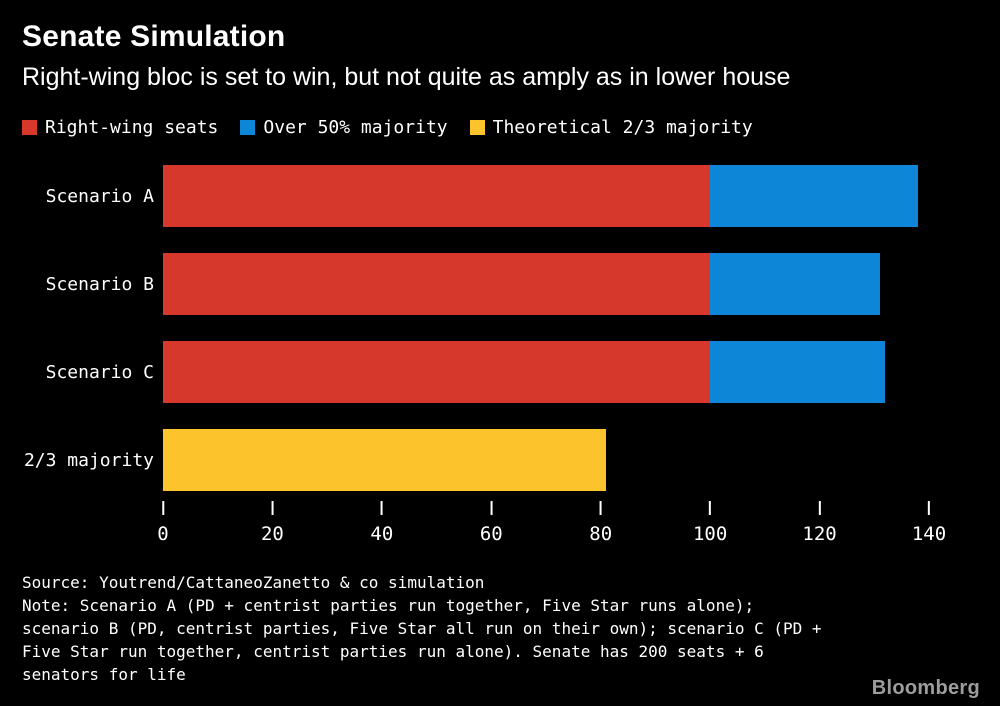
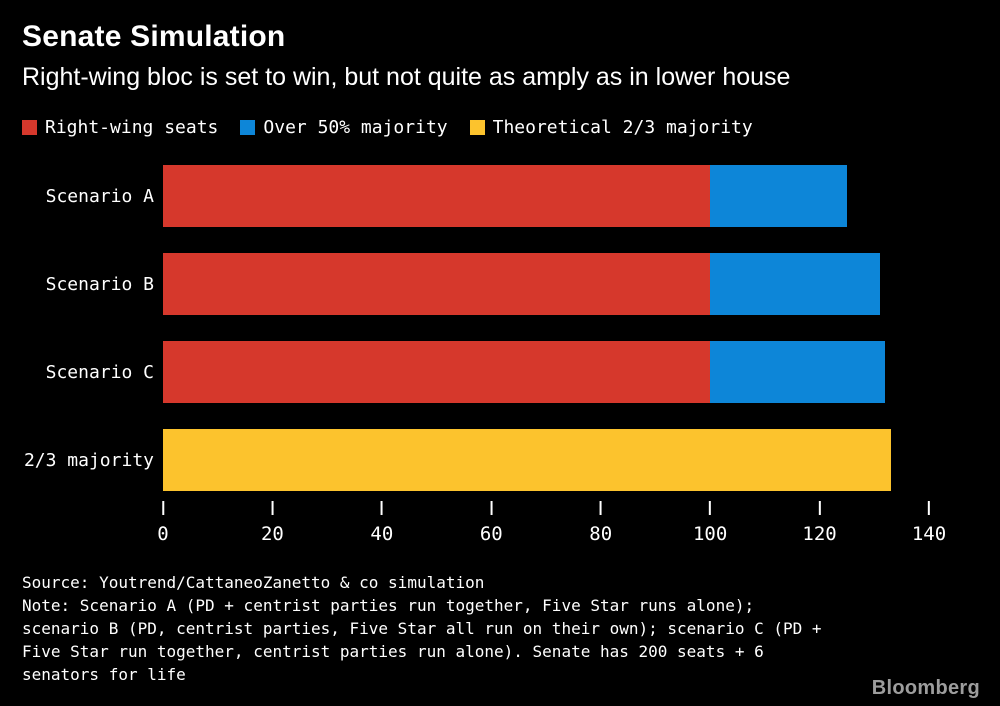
Over 50% majority/Scenario A: 38 -> 25
Theoretical 2/3 majority/2/3 majority: 81 -> 133
